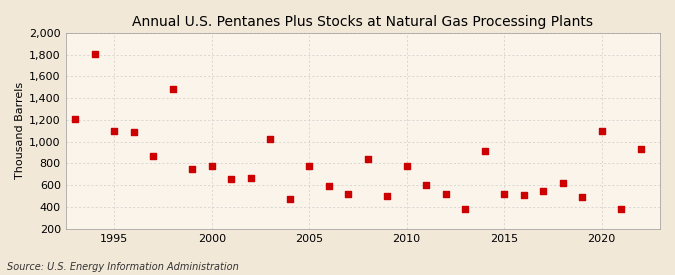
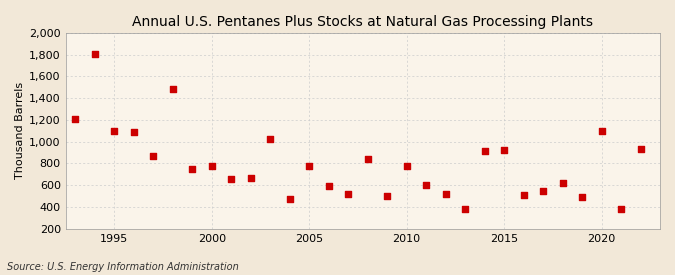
2015: 520 -> 920
